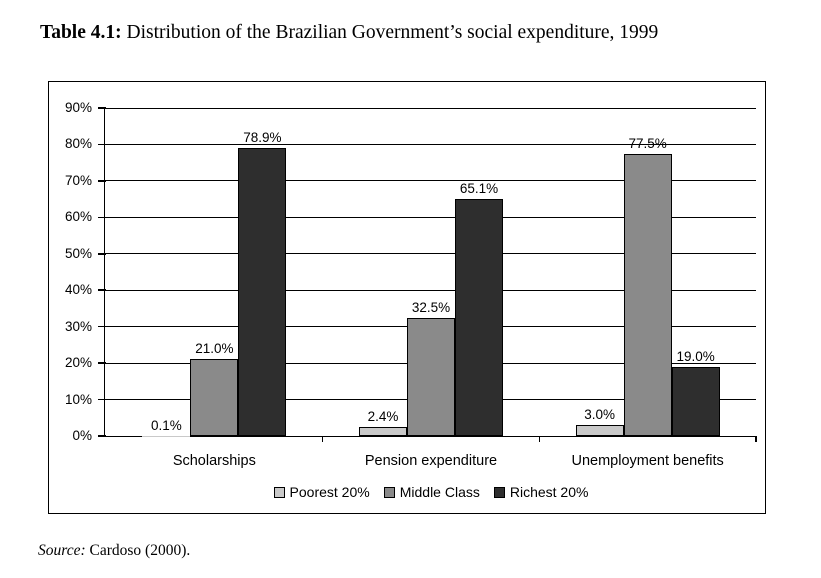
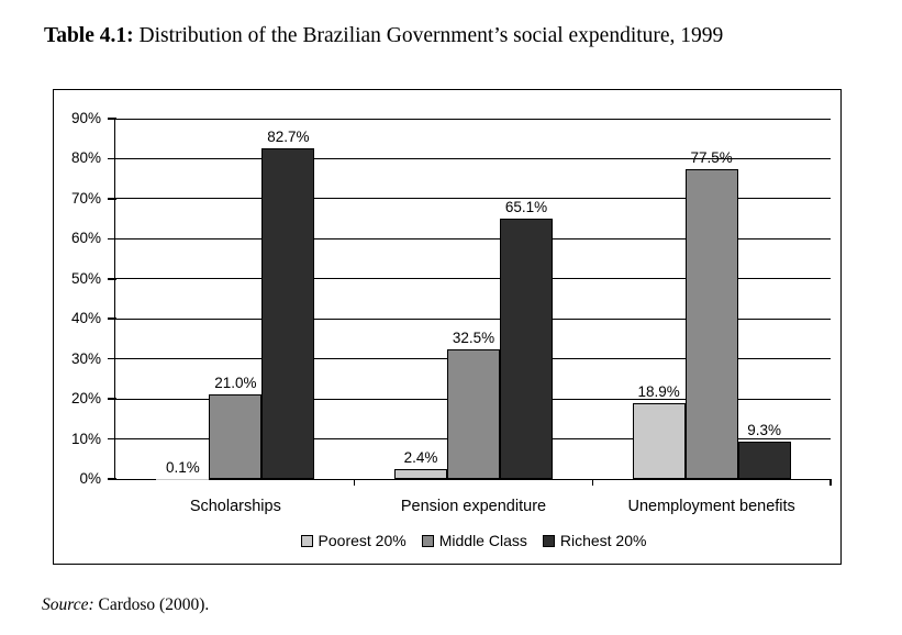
Richest 20%/Scholarships: 78.9% -> 82.7%
Poorest 20%/Unemployment benefits: 3.0% -> 18.9%
Richest 20%/Unemployment benefits: 19.0% -> 9.3%
